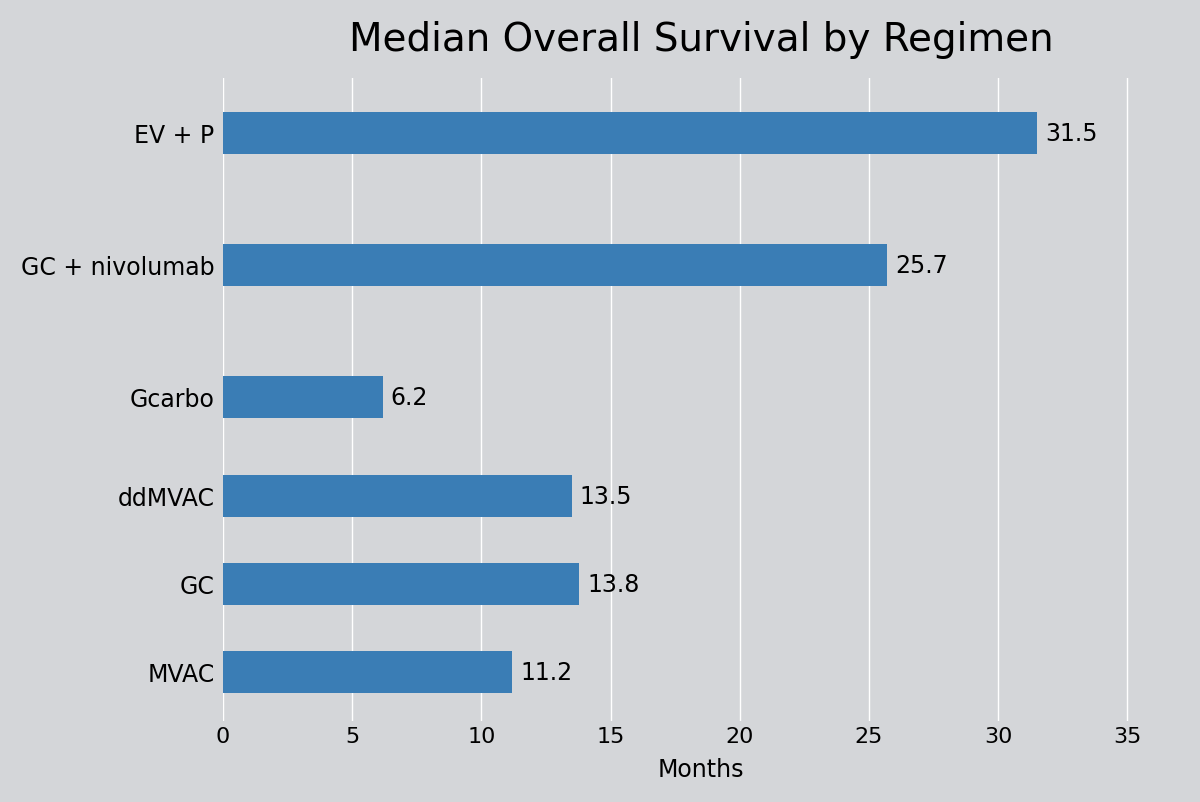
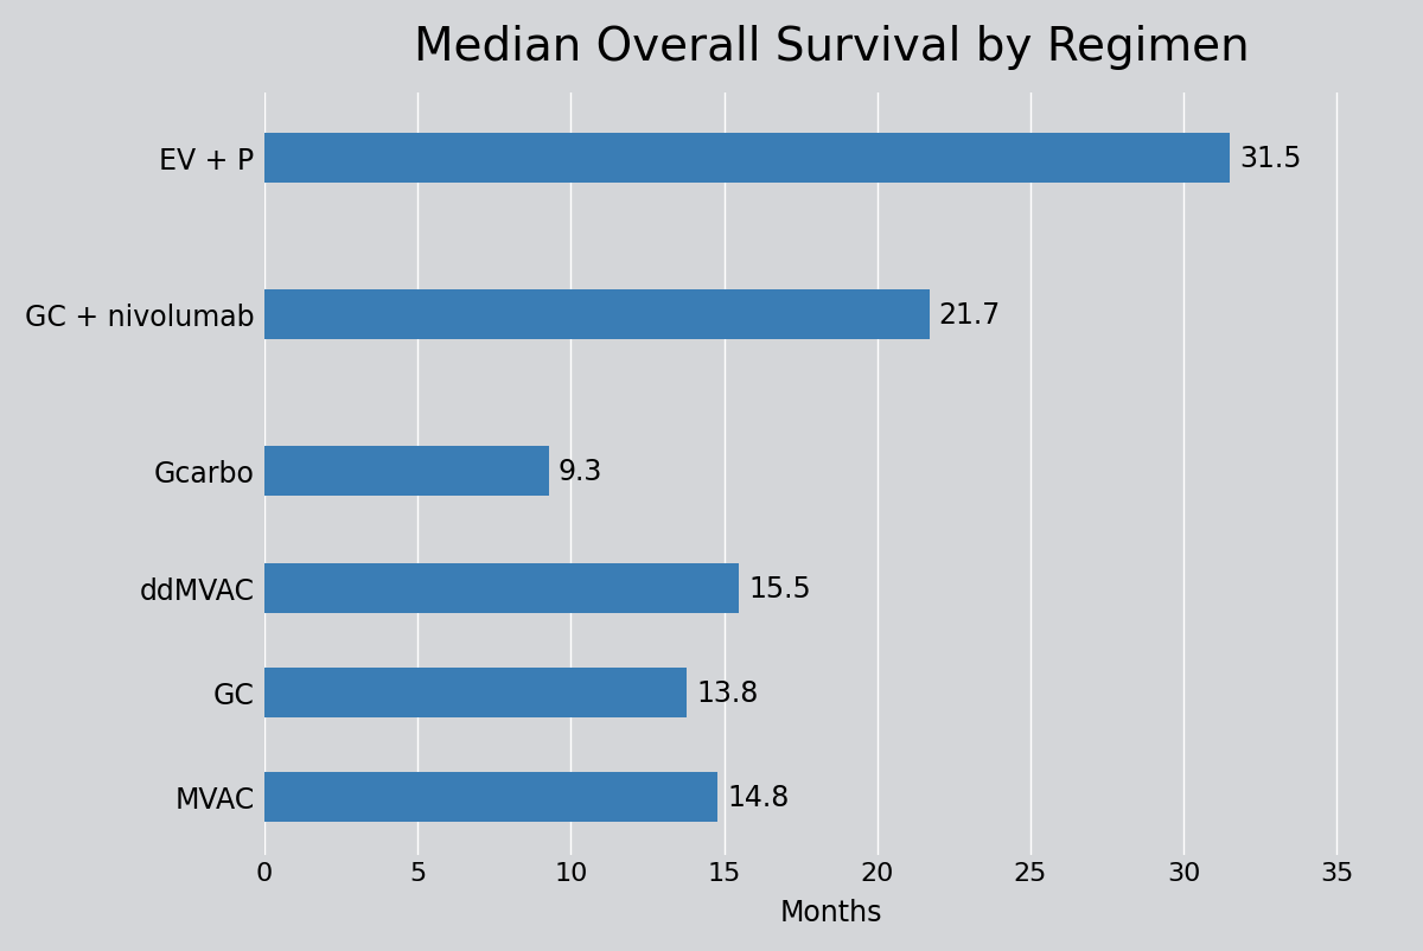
GC + nivolumab: 25.7 -> 21.7
Gcarbo: 6.2 -> 9.3
ddMVAC: 13.5 -> 15.5
MVAC: 11.2 -> 14.8
